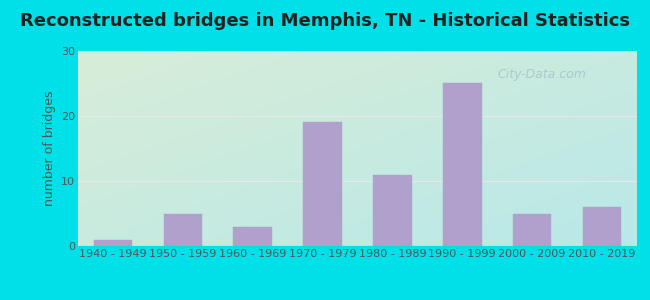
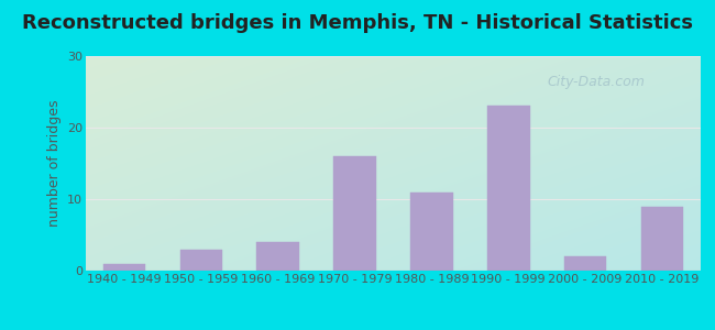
1950 - 1959: 5 -> 3
1960 - 1969: 3 -> 4
1970 - 1979: 19 -> 16
1990 - 1999: 25 -> 23
2000 - 2009: 5 -> 2
2010 - 2019: 6 -> 9
